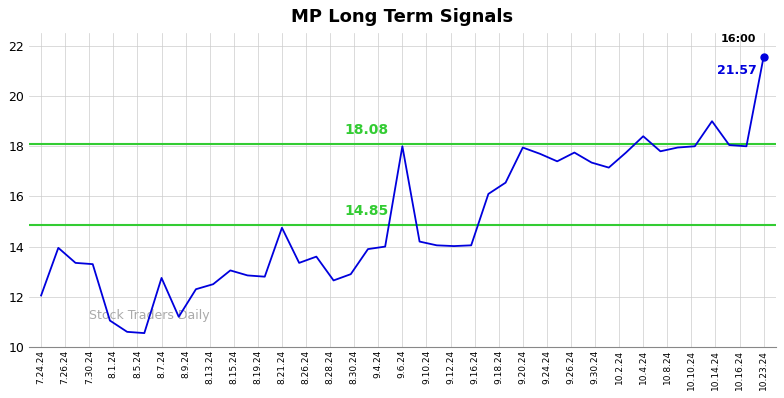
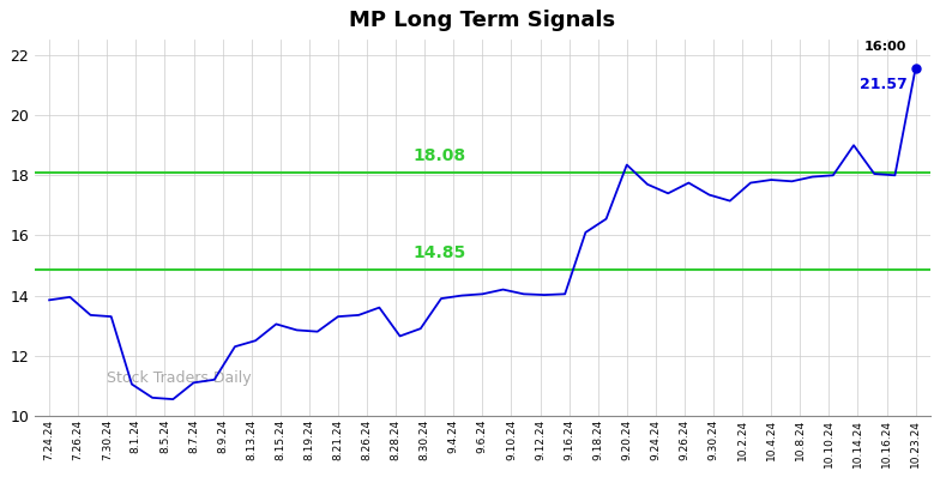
7.24.24: 12.05 -> 13.85
8.7.24: 12.75 -> 11.10
8.21.24: 14.75 -> 13.30
9.6.24: 18.00 -> 14.05
9.20.24: 17.95 -> 18.35
10.4.24: 18.40 -> 17.85
